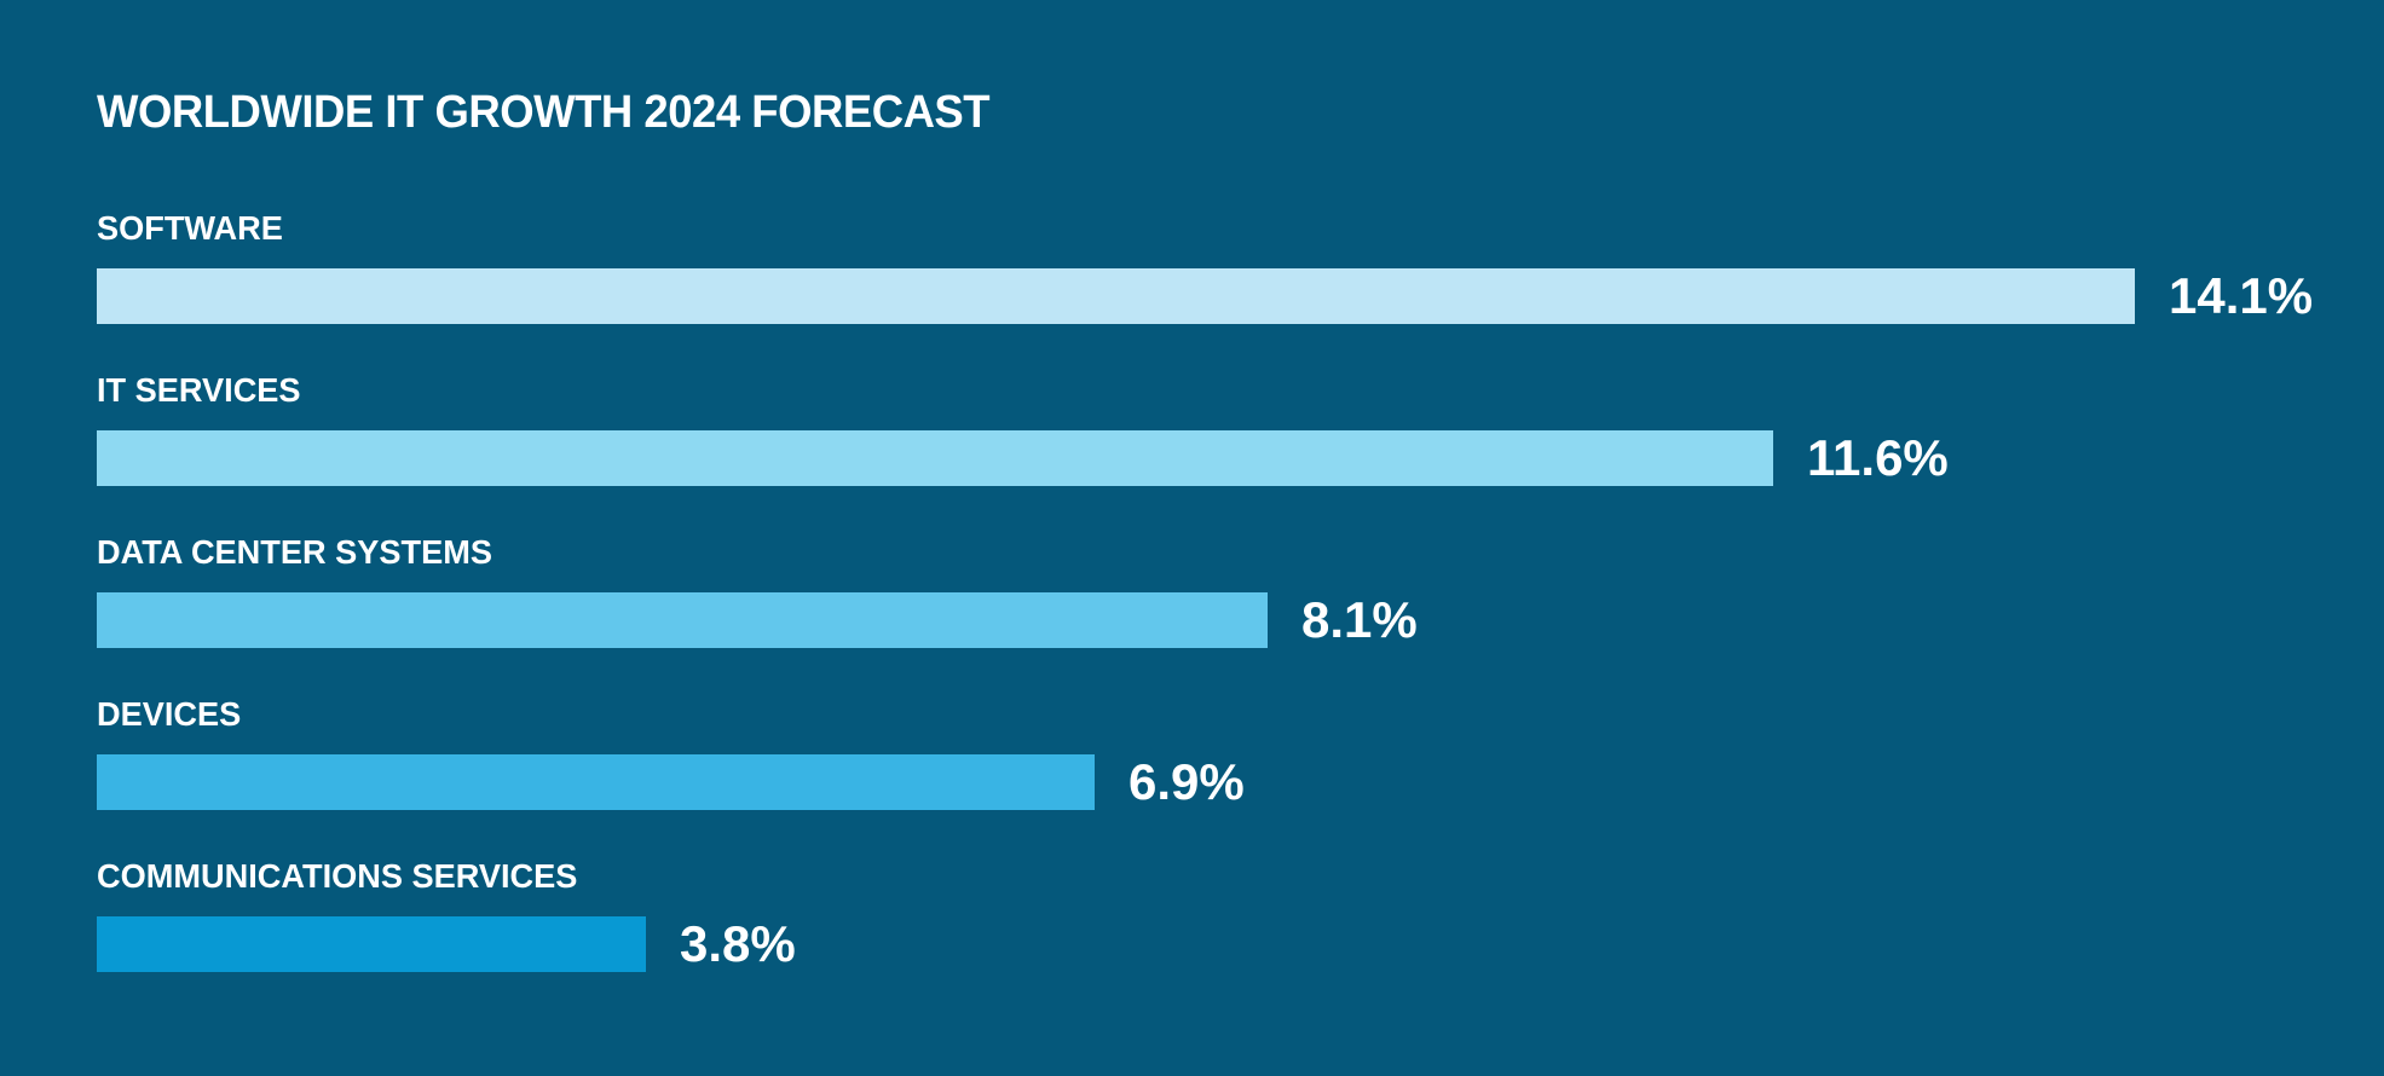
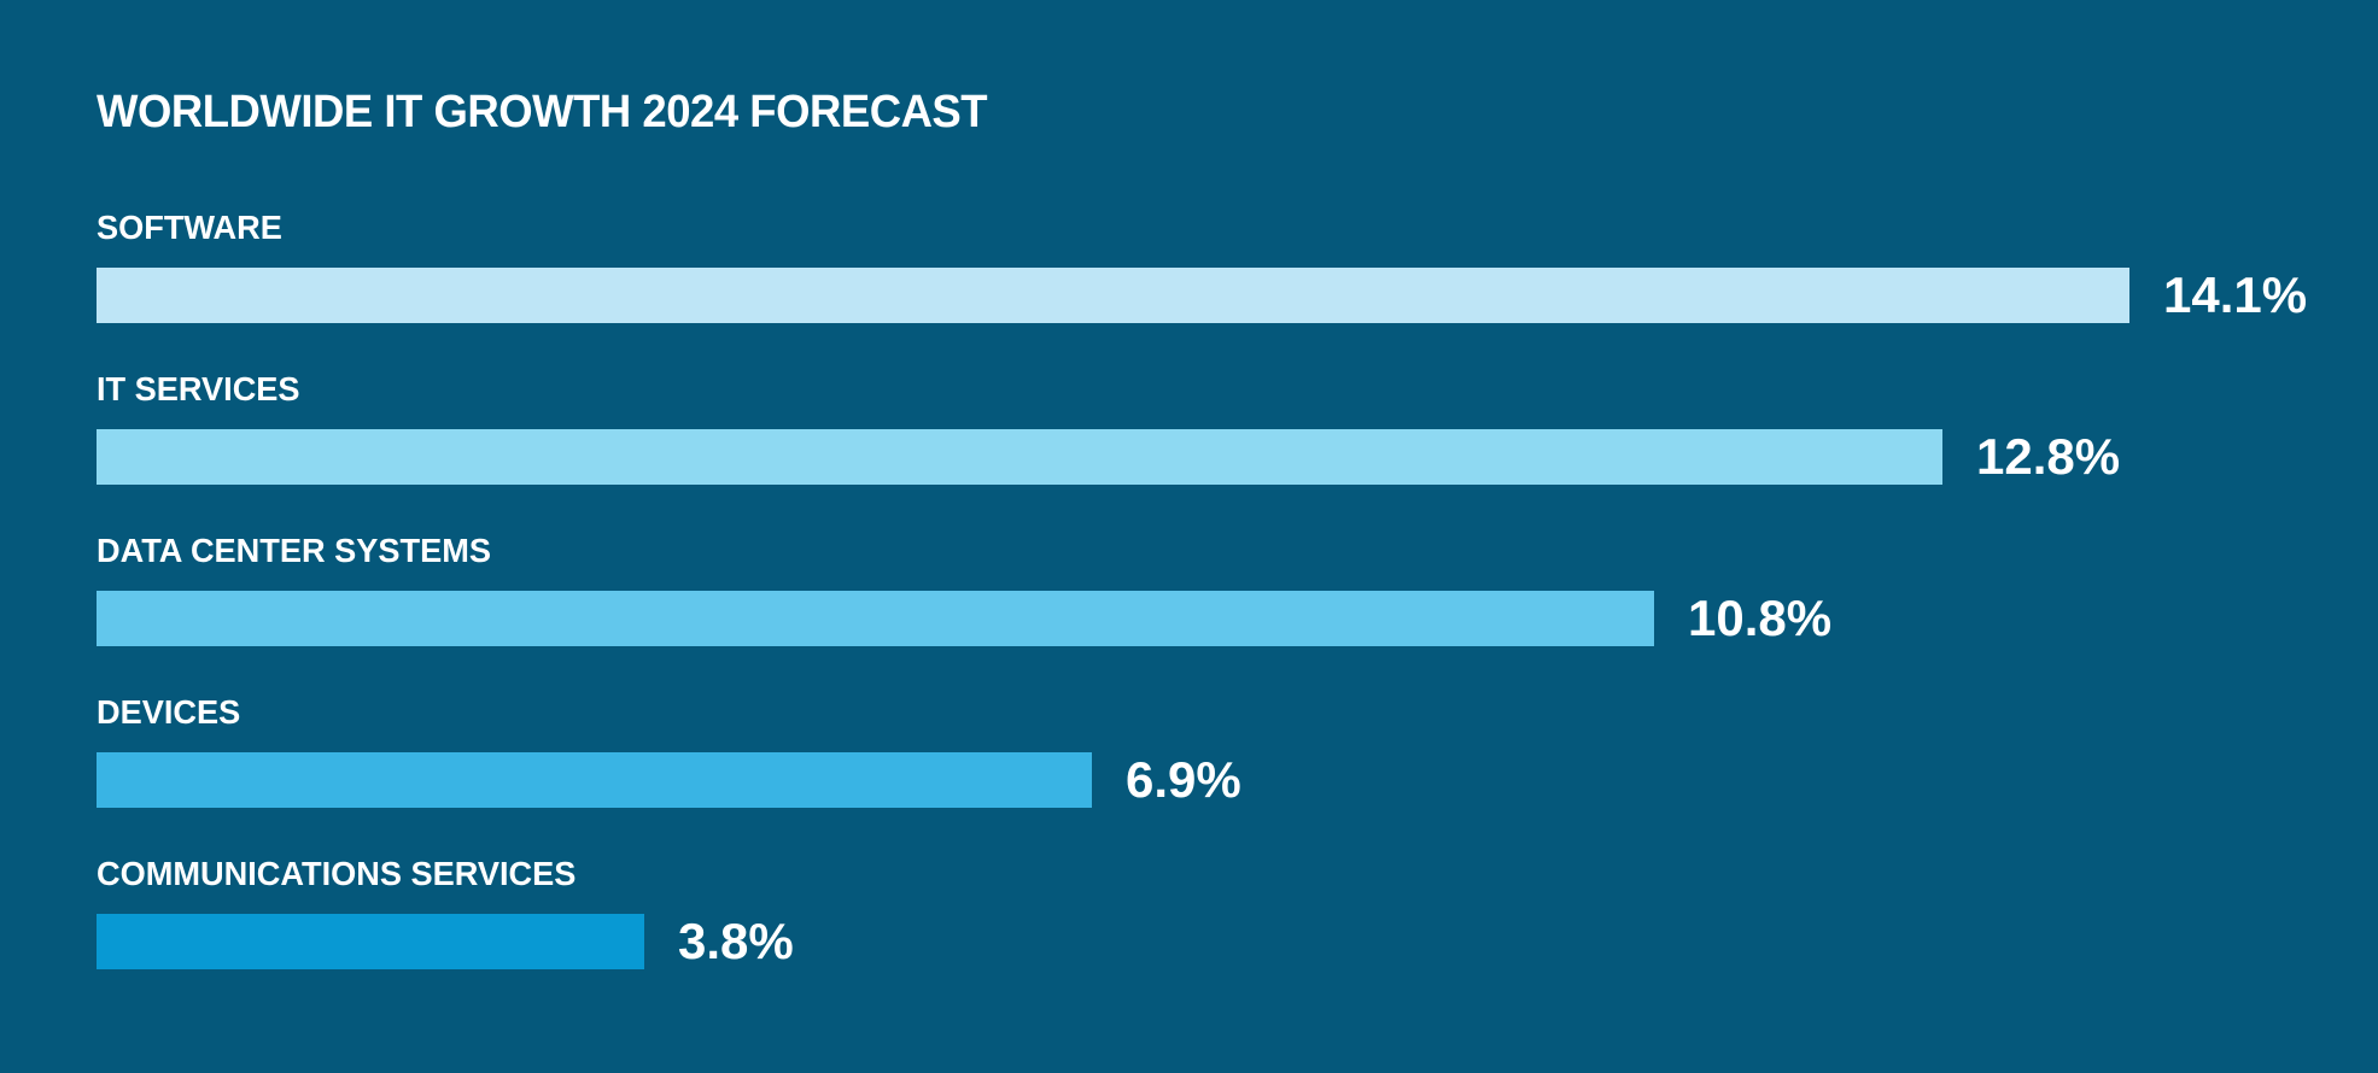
IT SERVICES: 11.6% -> 12.8%
DATA CENTER SYSTEMS: 8.1% -> 10.8%
